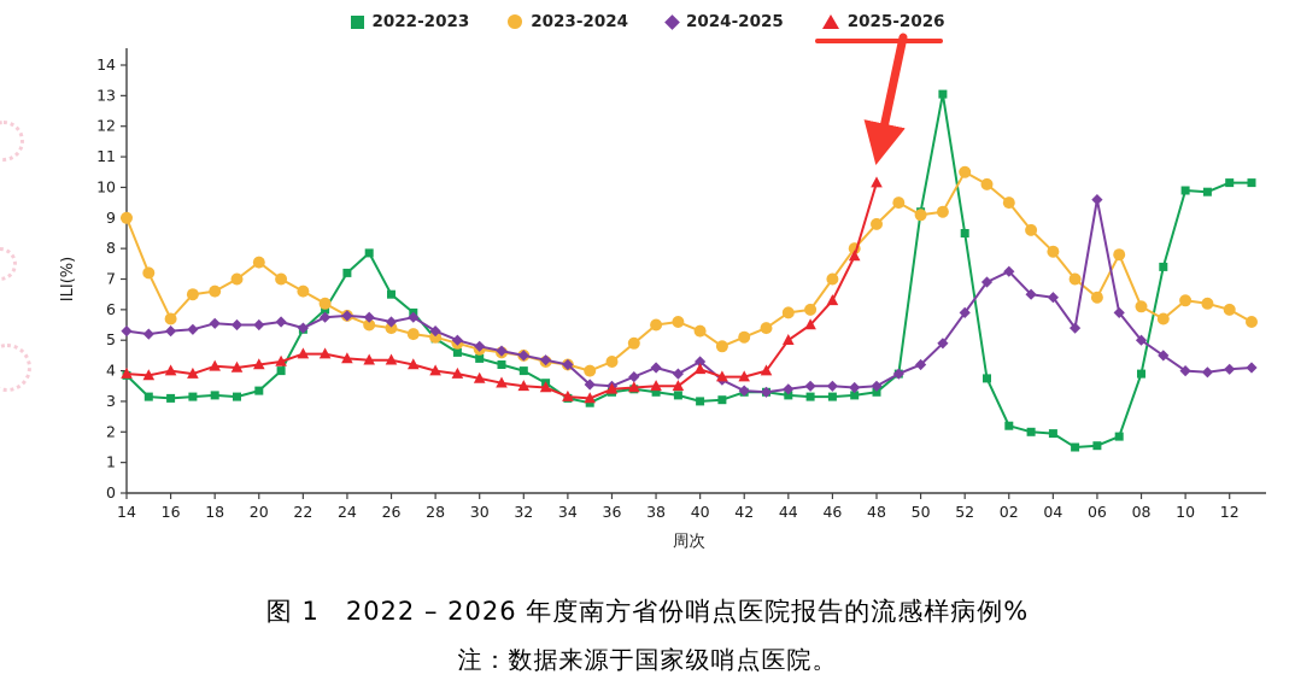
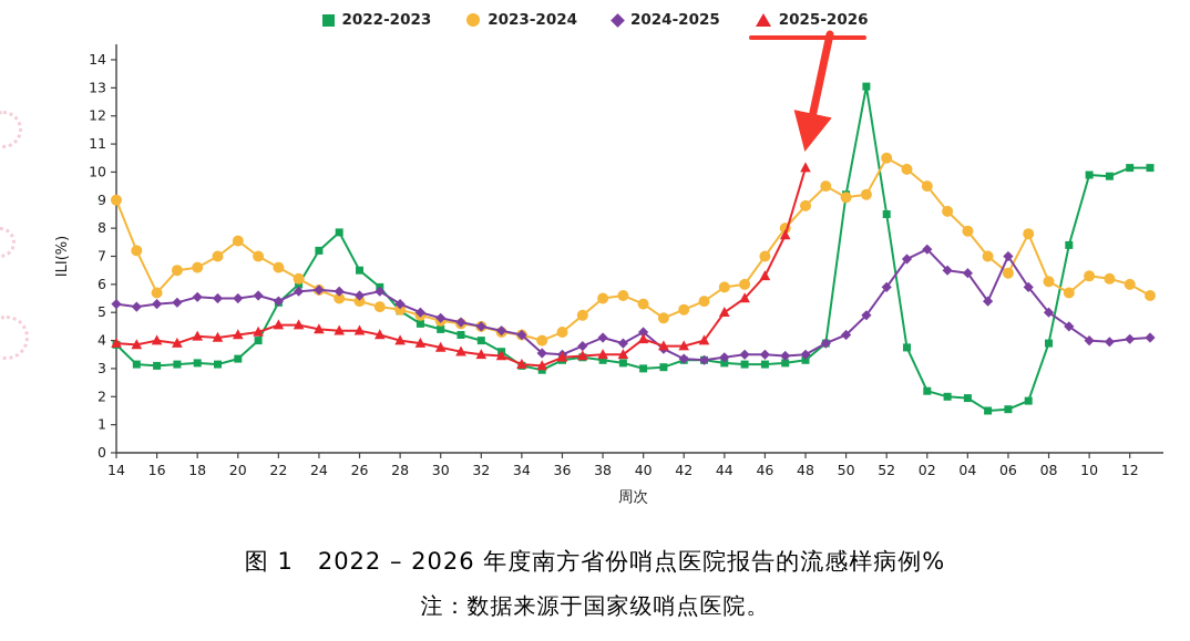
2024-2025/06: 9.6 -> 7.0
